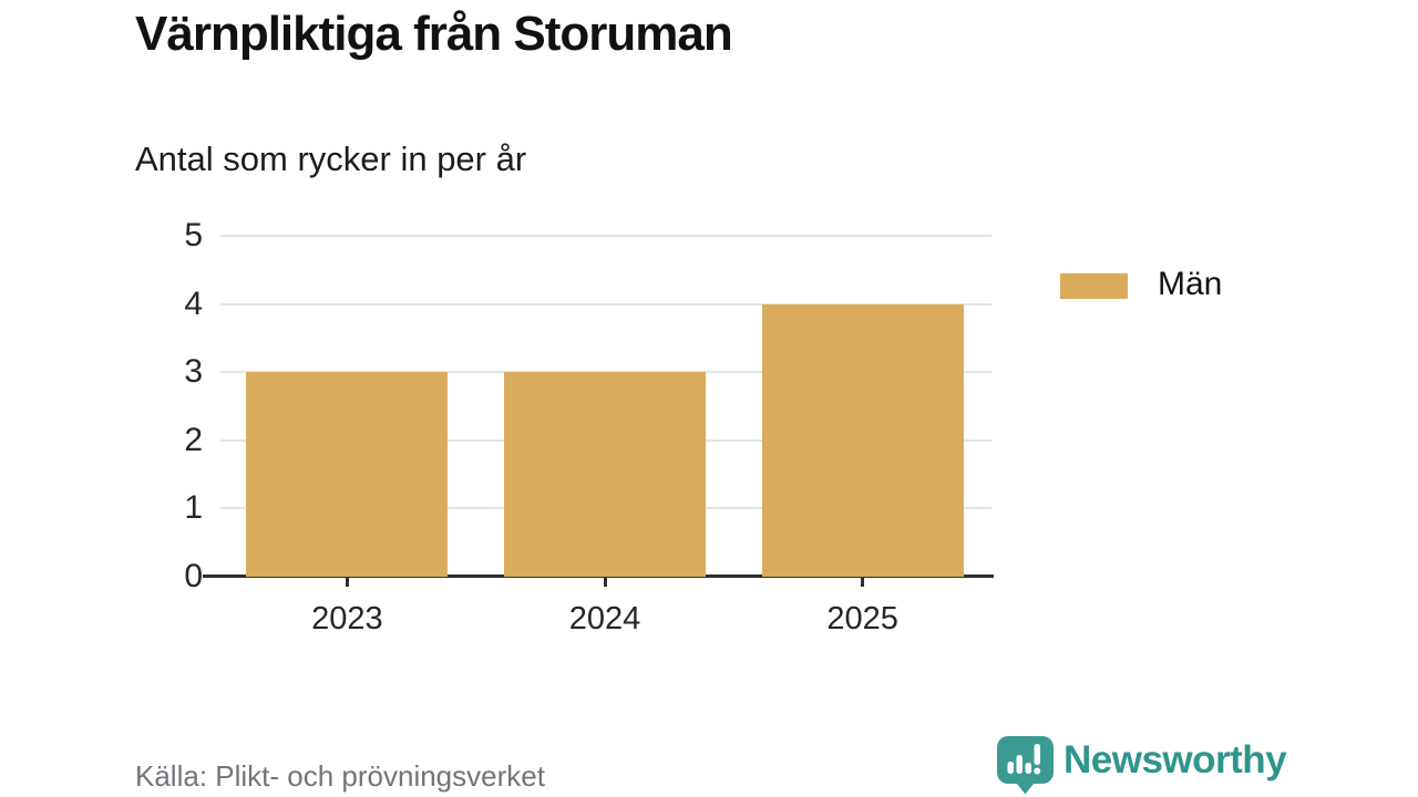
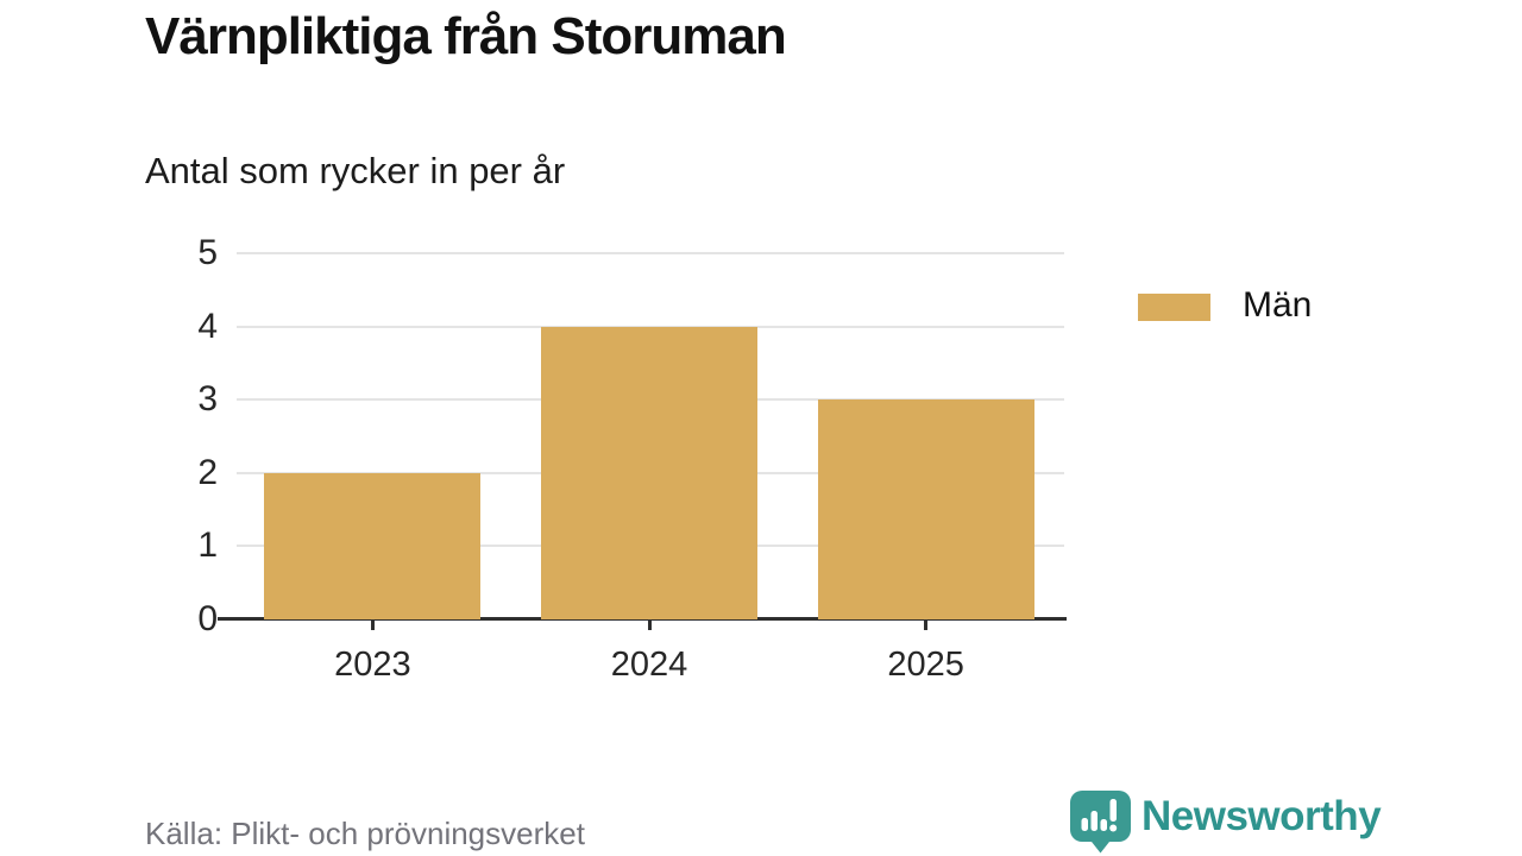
2023: 3 -> 2
2024: 3 -> 4
2025: 4 -> 3
